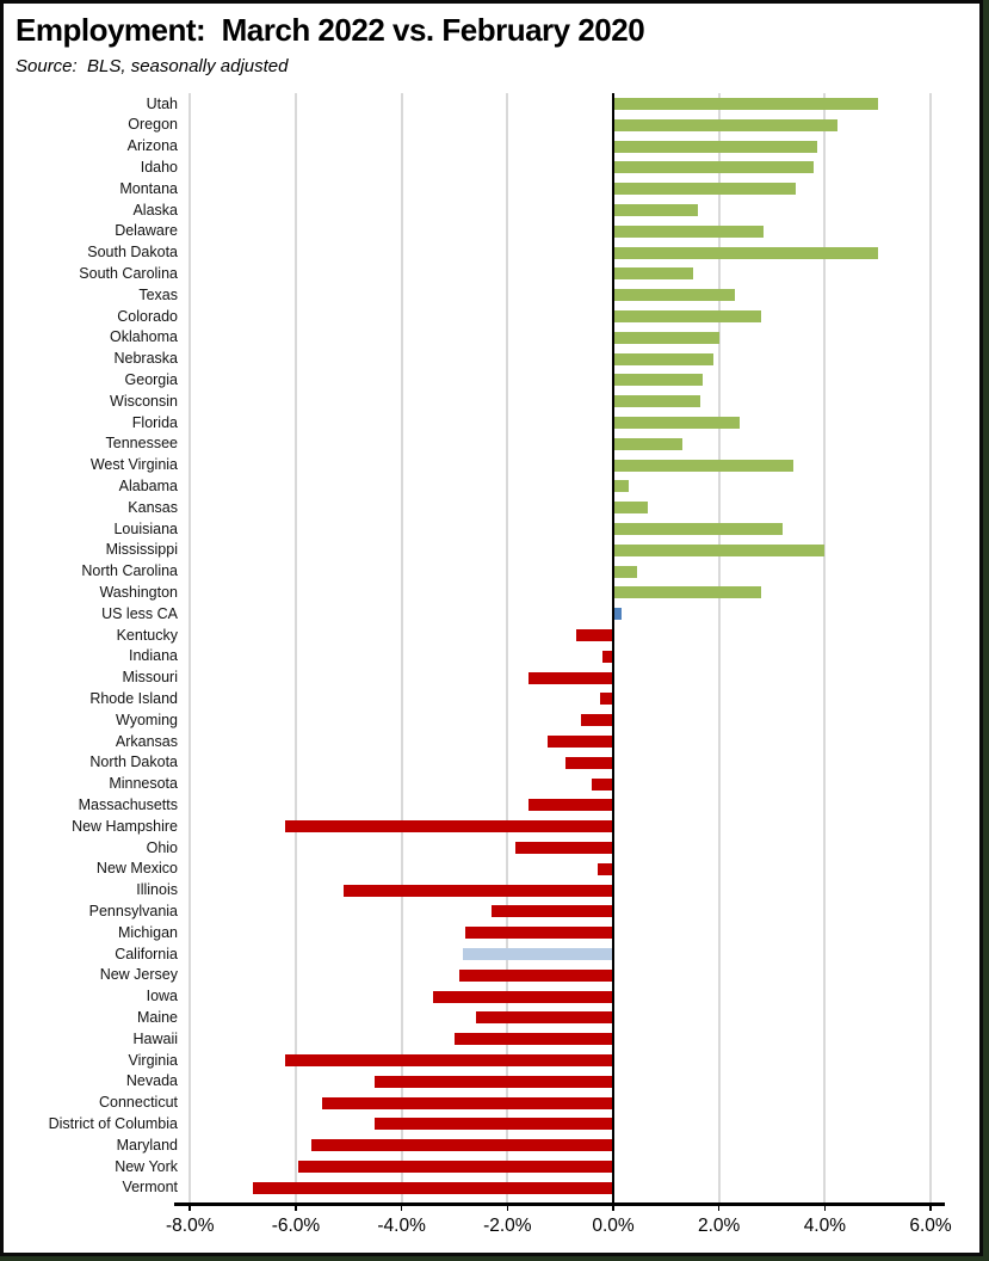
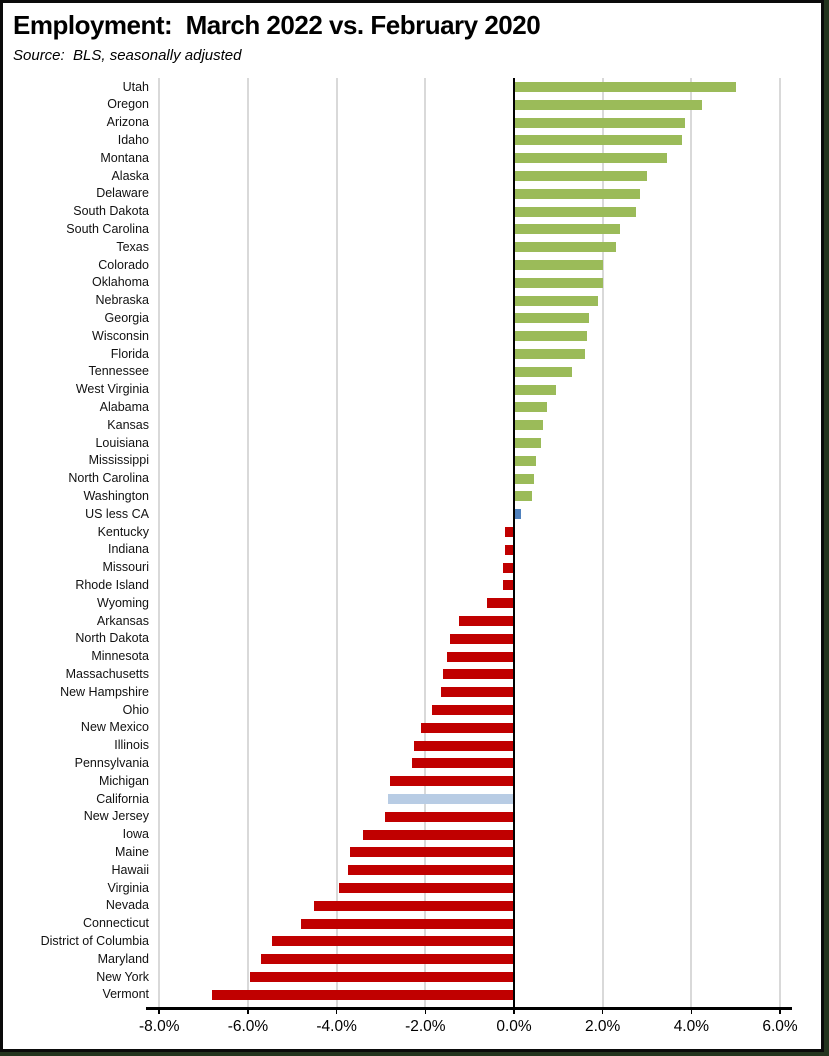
Alaska: 1.6% -> 3.0%
South Dakota: 5.0% -> 2.8%
South Carolina: 1.5% -> 2.4%
Colorado: 2.8% -> 2.0%
Florida: 2.4% -> 1.6%
West Virginia: 3.4% -> 0.9%
Alabama: 0.3% -> 0.8%
Louisiana: 3.2% -> 0.6%
Mississippi: 4.0% -> 0.5%
Washington: 2.8% -> 0.4%
Kentucky: -0.7% -> -0.2%
Missouri: -1.6% -> -0.2%
North Dakota: -0.9% -> -1.4%
Minnesota: -0.4% -> -1.5%
New Hampshire: -6.2% -> -1.6%
New Mexico: -0.3% -> -2.1%
Illinois: -5.1% -> -2.2%
Maine: -2.6% -> -3.7%
Hawaii: -3.0% -> -3.8%
Virginia: -6.2% -> -4.0%
Connecticut: -5.5% -> -4.8%
District of Columbia: -4.5% -> -5.5%
